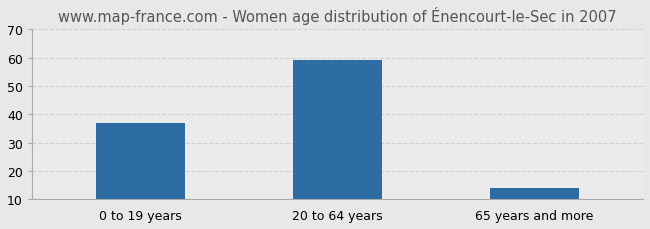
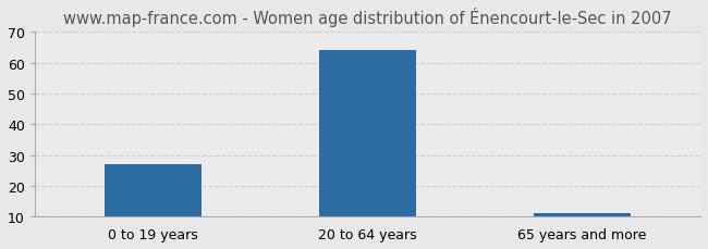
0 to 19 years: 37 -> 27
20 to 64 years: 59 -> 64
65 years and more: 14 -> 11
